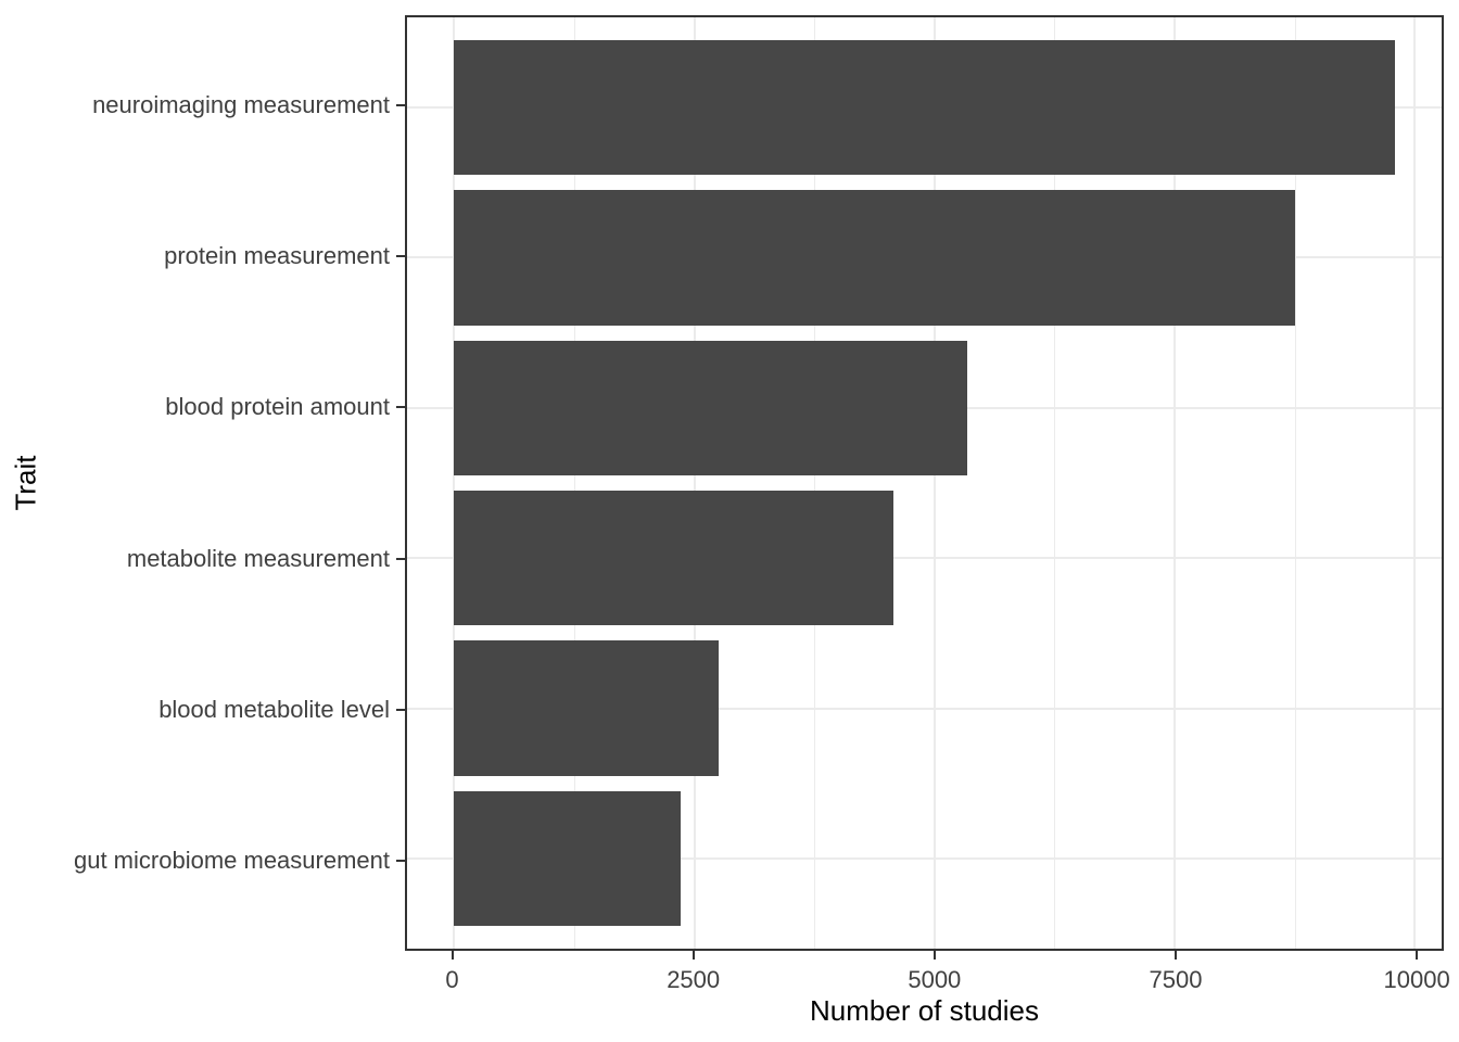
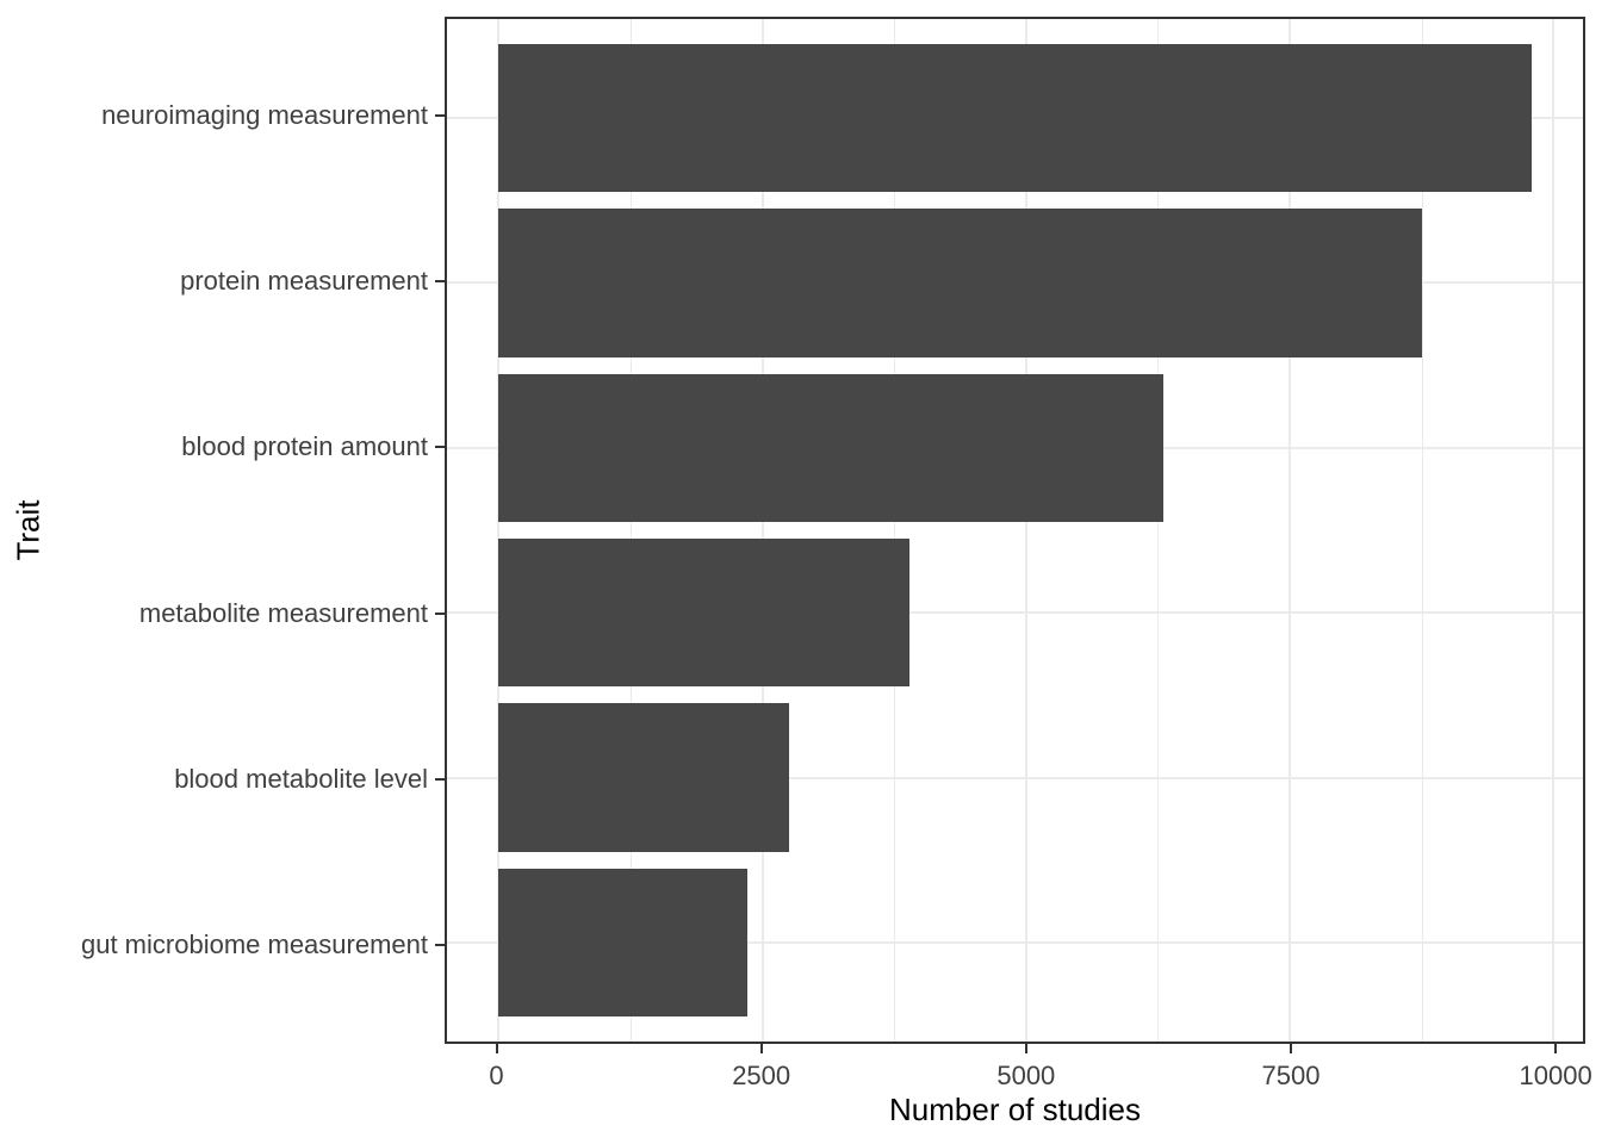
blood protein amount: 5300 -> 6300
metabolite measurement: 4600 -> 3900
